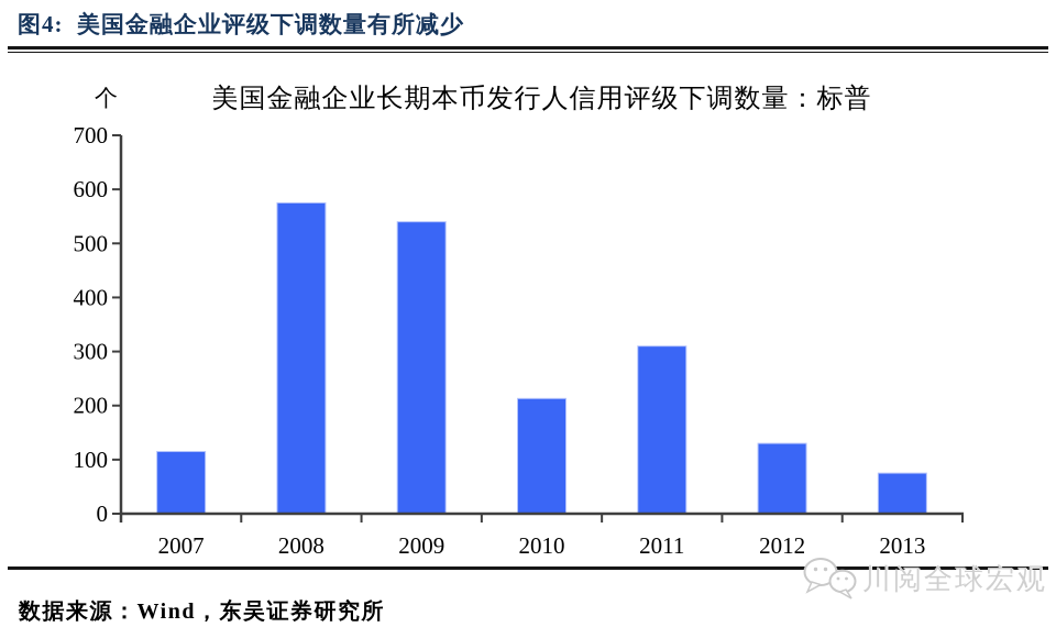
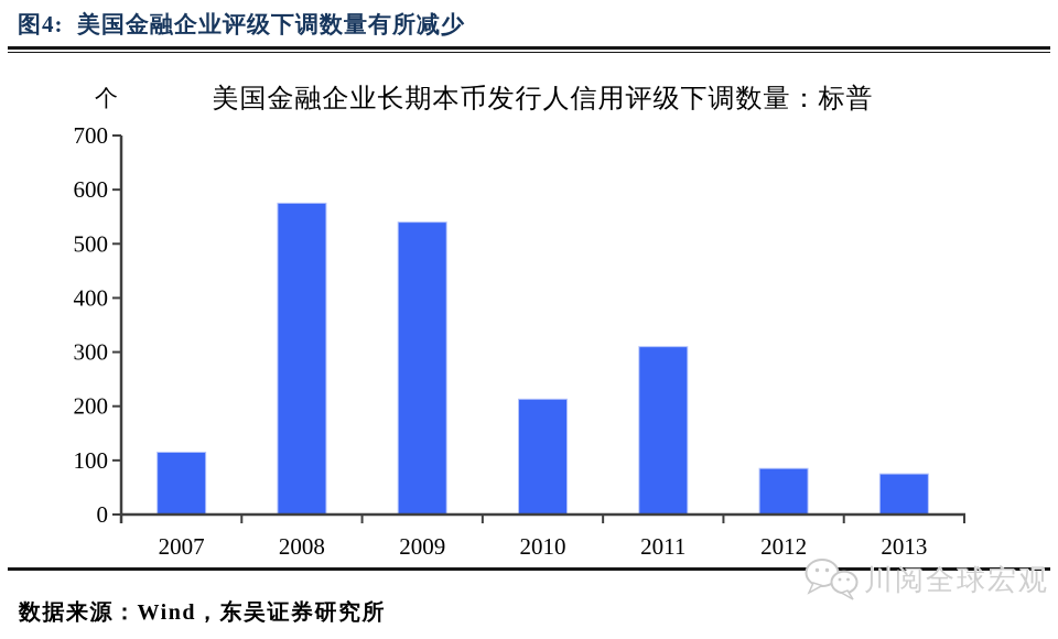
2012: 130 -> 80
